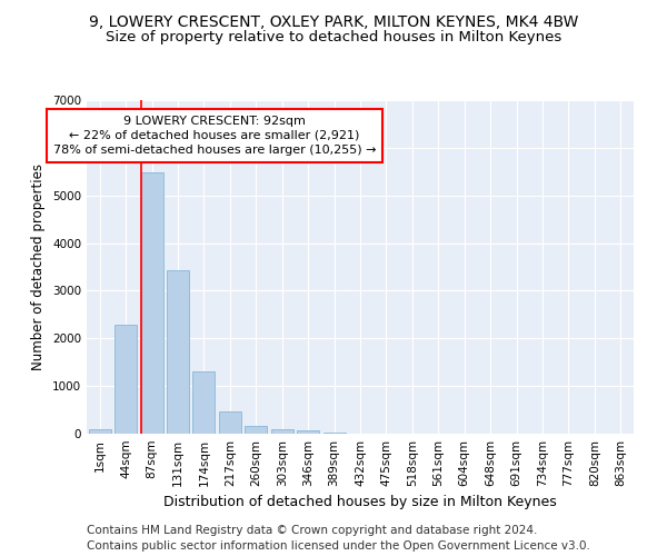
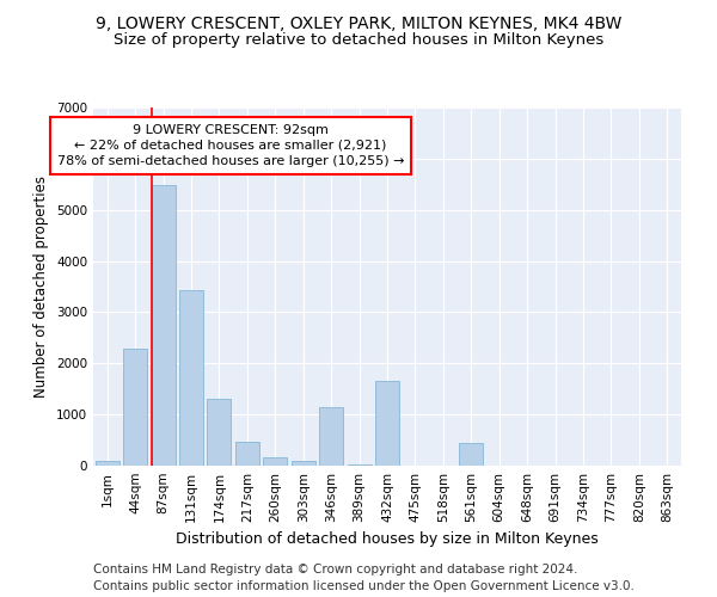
346sqm: 60 -> 1150
432sqm: 10 -> 1650
561sqm: 0 -> 450
